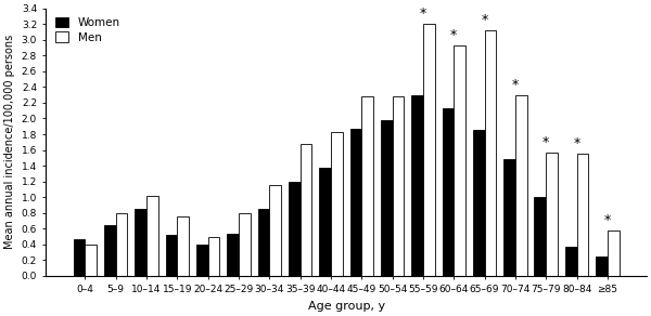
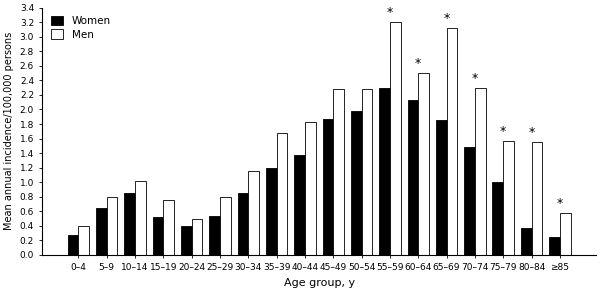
Women/0–4: 0.46 -> 0.28
Men/60–64: 2.93 -> 2.50
